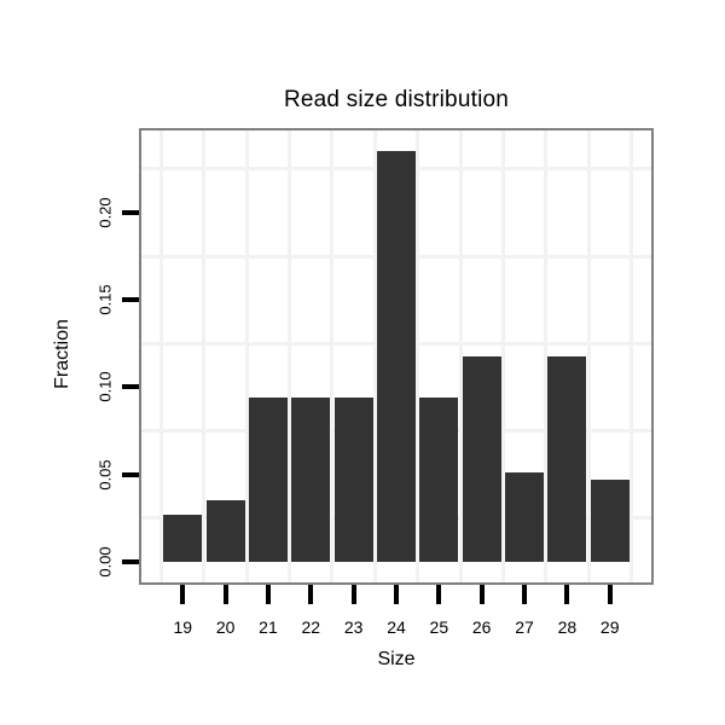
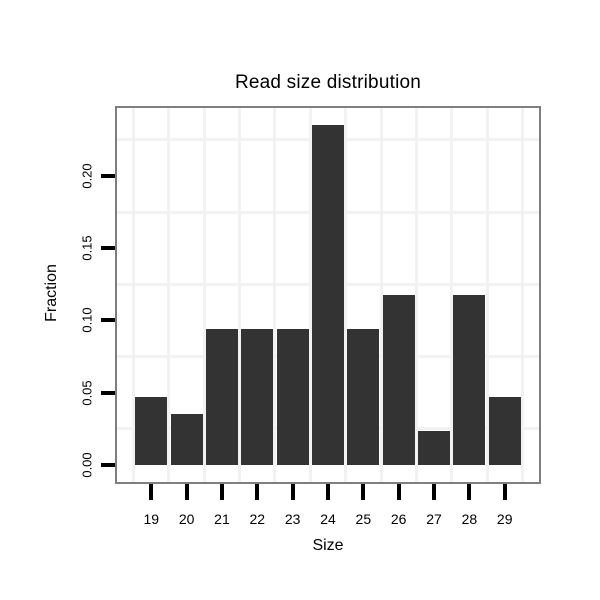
19: 0.027 -> 0.047
27: 0.051 -> 0.024
